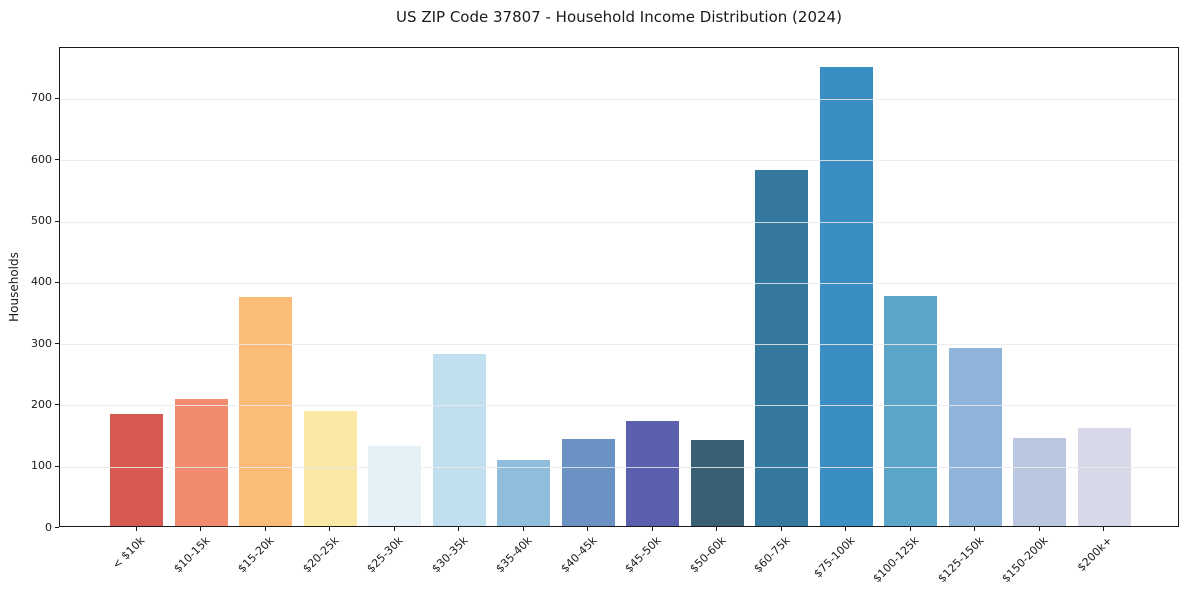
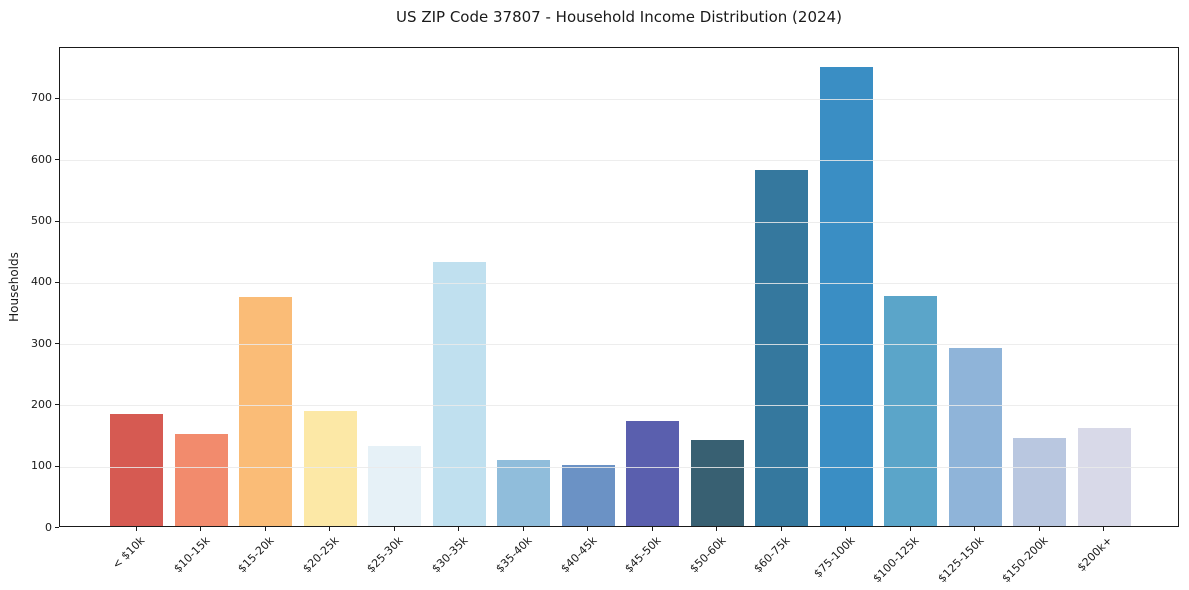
$10-15k: 210 -> 150
$30-35k: 280 -> 430
$40-45k: 140 -> 100
